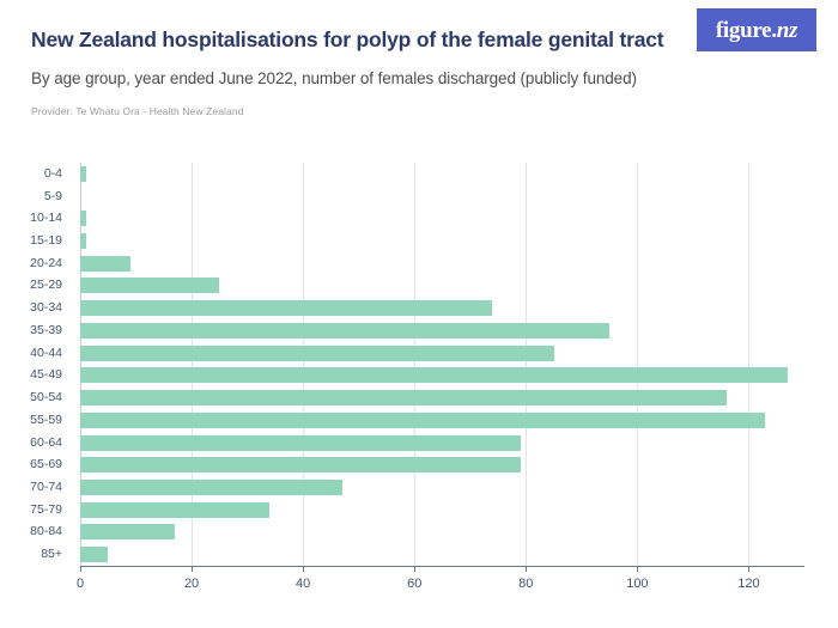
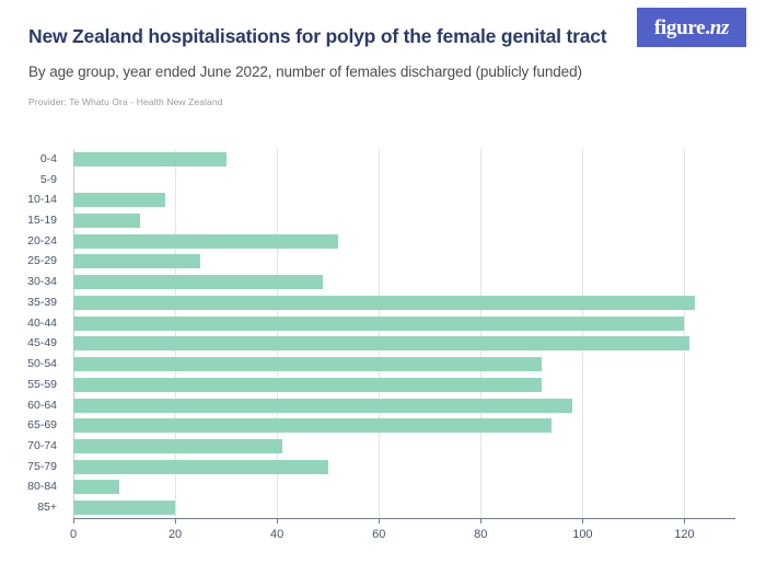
0-4: 1 -> 30
10-14: 1 -> 18
15-19: 1 -> 13
20-24: 9 -> 52
30-34: 74 -> 49
35-39: 95 -> 122
40-44: 85 -> 120
45-49: 127 -> 121
50-54: 116 -> 92
55-59: 123 -> 92
60-64: 79 -> 98
65-69: 79 -> 94
70-74: 47 -> 41
75-79: 34 -> 50
80-84: 17 -> 9
85+: 5 -> 20
